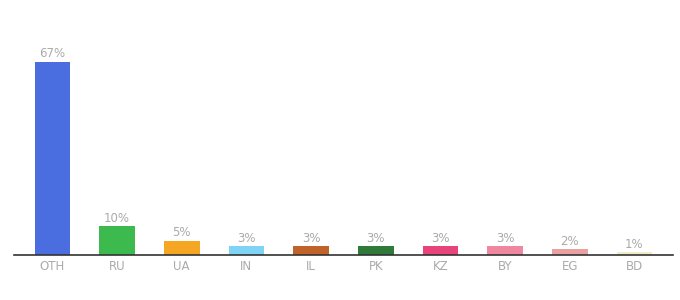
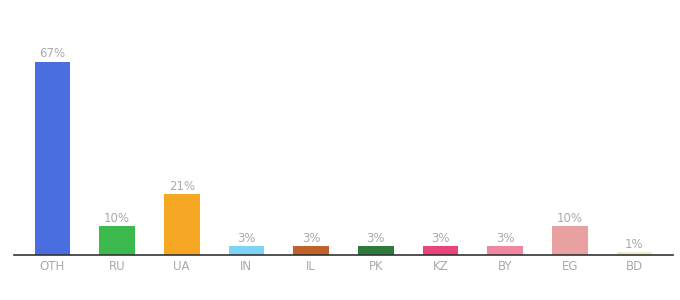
UA: 5% -> 21%
EG: 2% -> 10%
